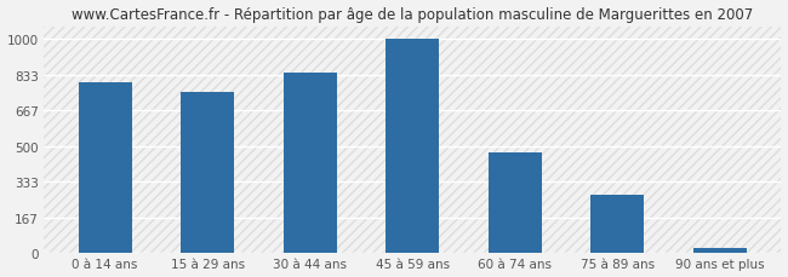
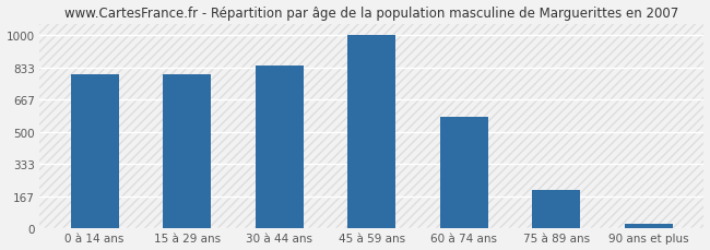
15 à 29 ans: 750 -> 800
60 à 74 ans: 470 -> 580
75 à 89 ans: 270 -> 200
